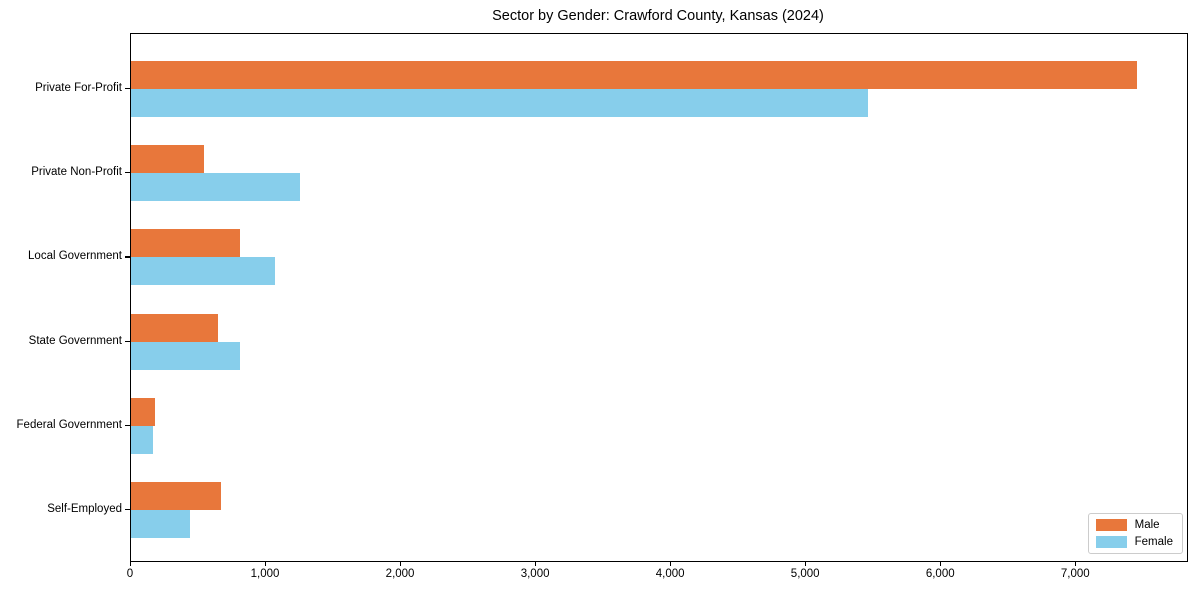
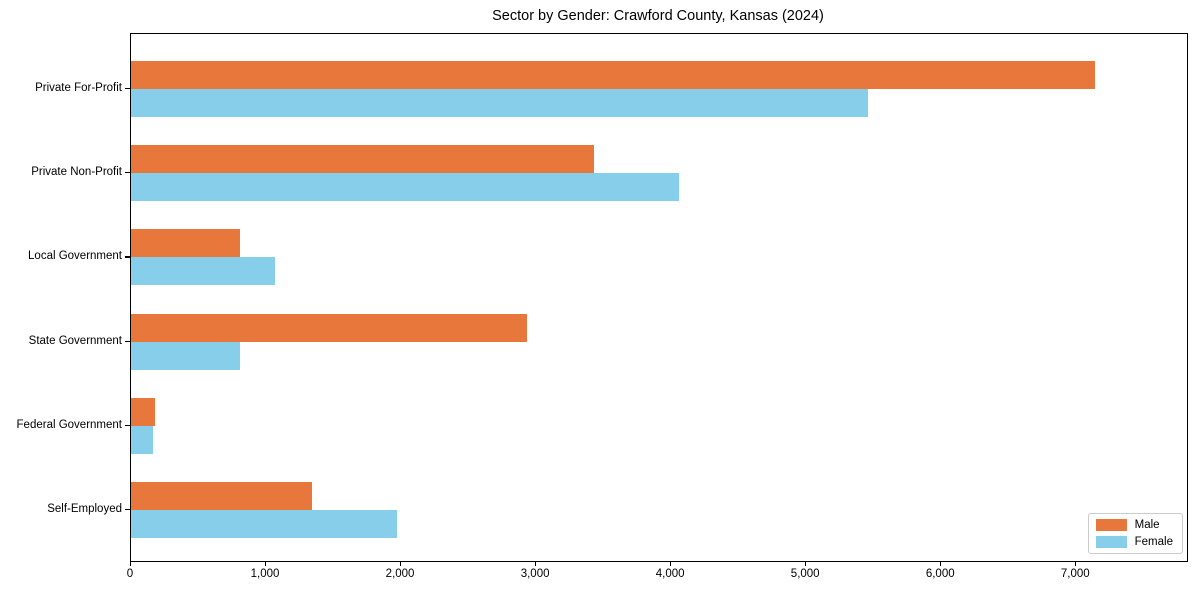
Male/Private For-Profit: 7450 -> 7140
Male/Private Non-Profit: 540 -> 3430
Female/Private Non-Profit: 1260 -> 4060
Male/State Government: 640 -> 2930
Male/Self-Employed: 670 -> 1340
Female/Self-Employed: 440 -> 1970
